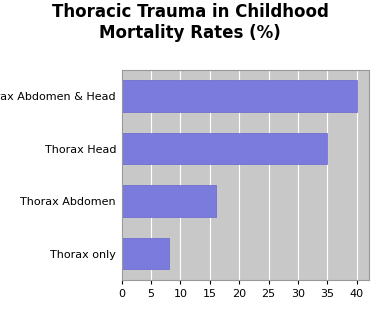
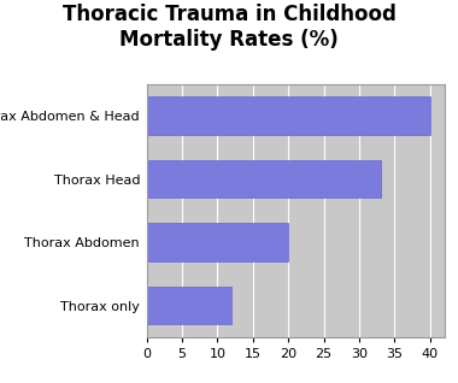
Thorax Head: 35 -> 33
Thorax Abdomen: 16 -> 20
Thorax only: 8 -> 12
